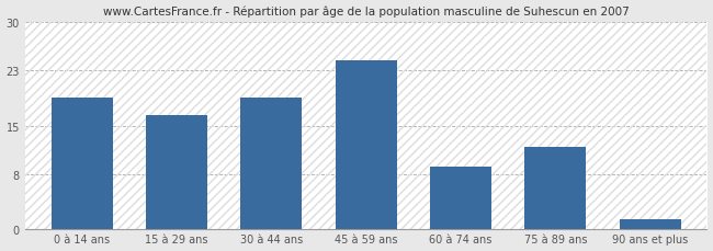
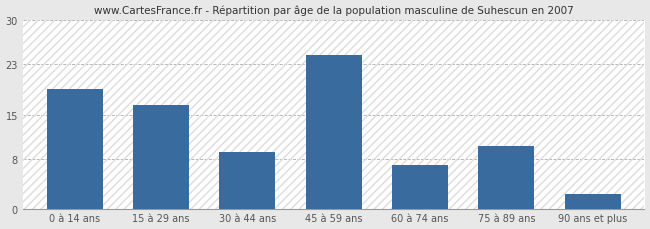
30 à 44 ans: 19.0 -> 9.0
60 à 74 ans: 9.0 -> 7.0
75 à 89 ans: 12.0 -> 10.0
90 ans et plus: 1.5 -> 2.4
